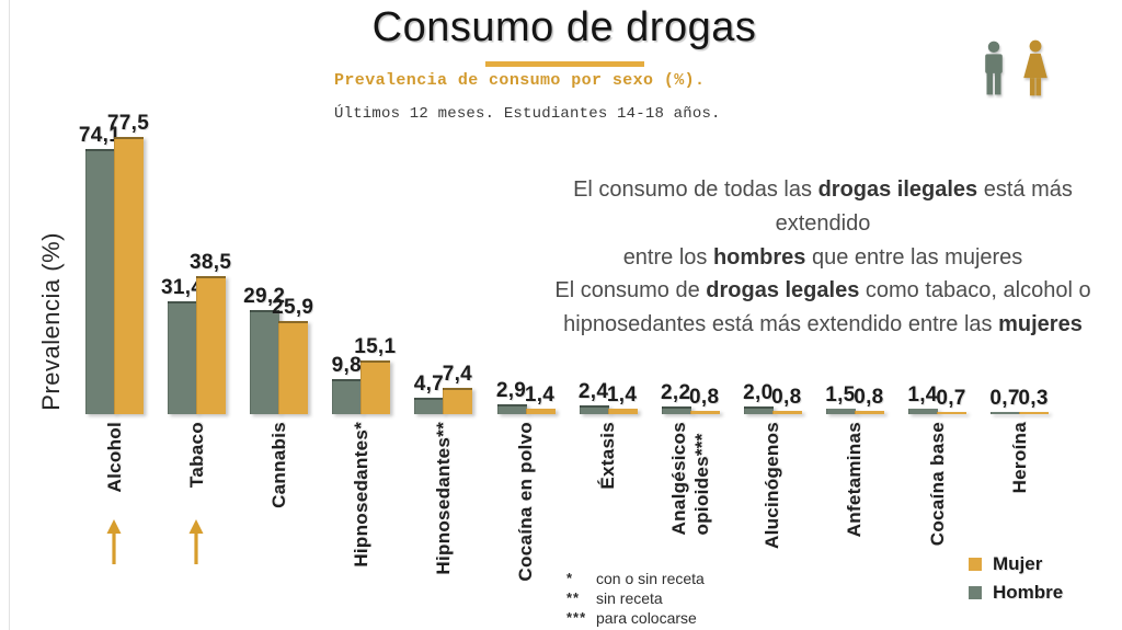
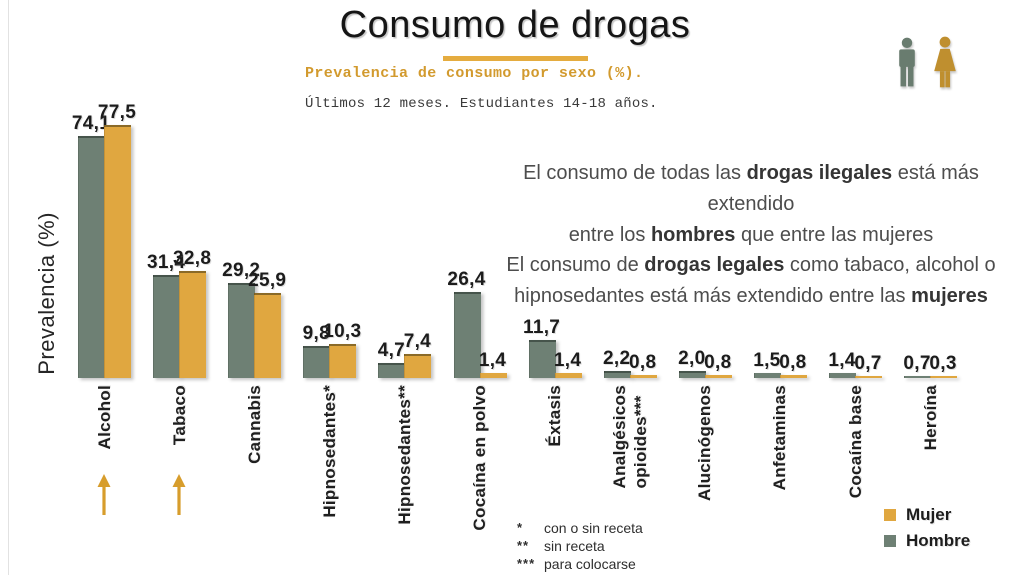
Mujer/Tabaco: 38,5 -> 32,8
Mujer/Hipnosedantes*: 15,1 -> 10,3
Hombre/Cocaína en polvo: 2,9 -> 26,4
Hombre/Éxtasis: 2,4 -> 11,7
